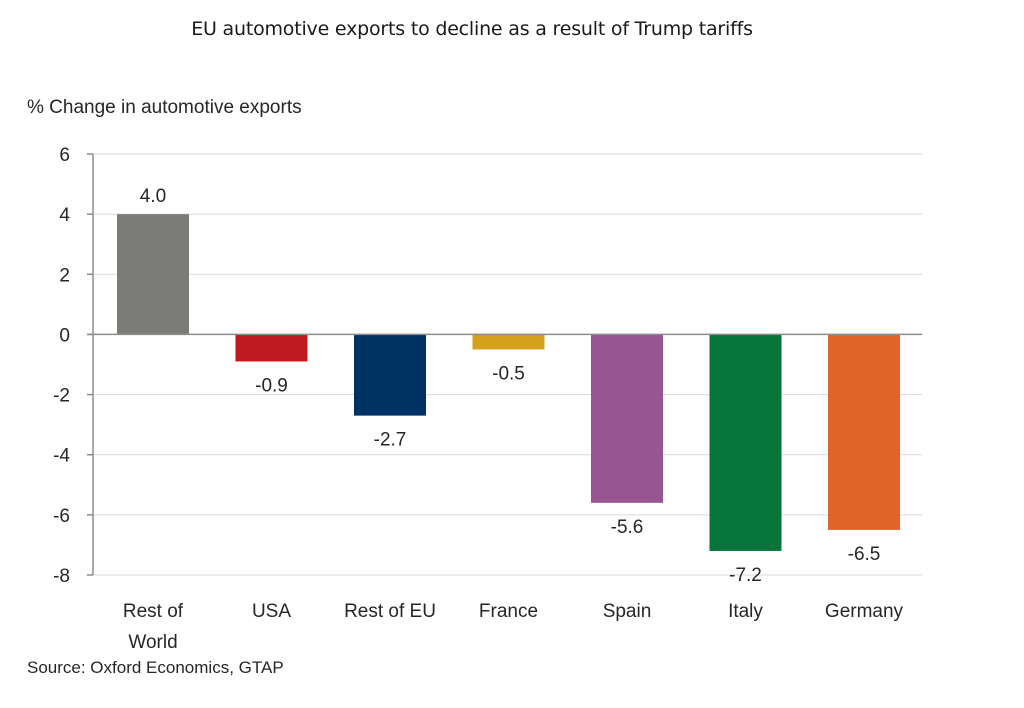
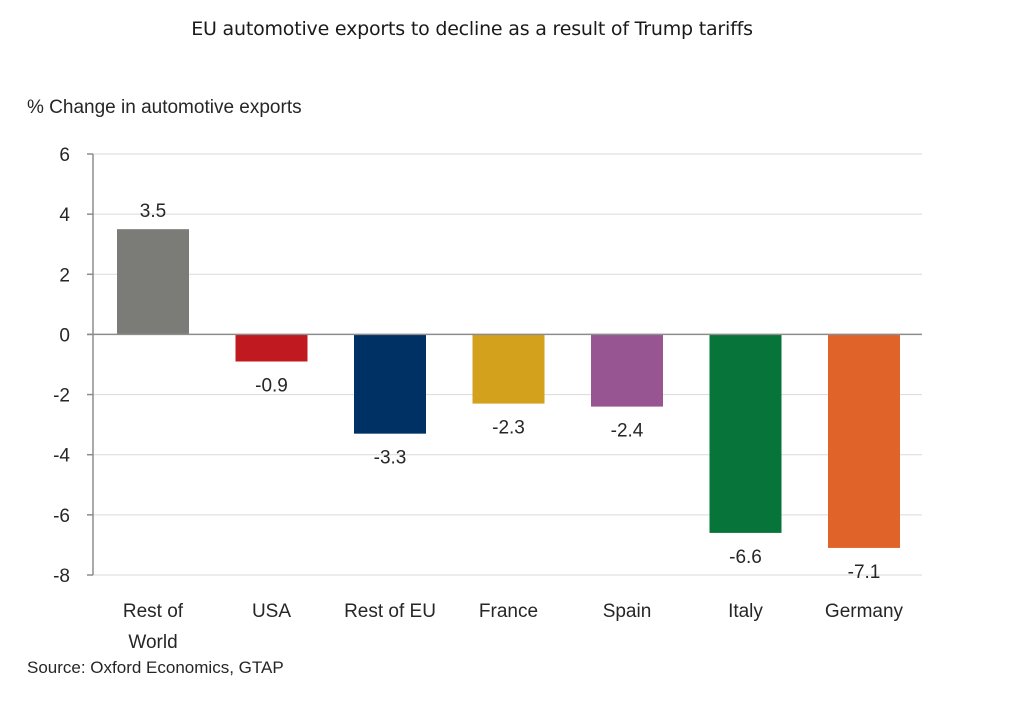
Rest of World: 4.0 -> 3.5
Rest of EU: -2.7 -> -3.3
France: -0.5 -> -2.3
Spain: -5.6 -> -2.4
Italy: -7.2 -> -6.6
Germany: -6.5 -> -7.1
